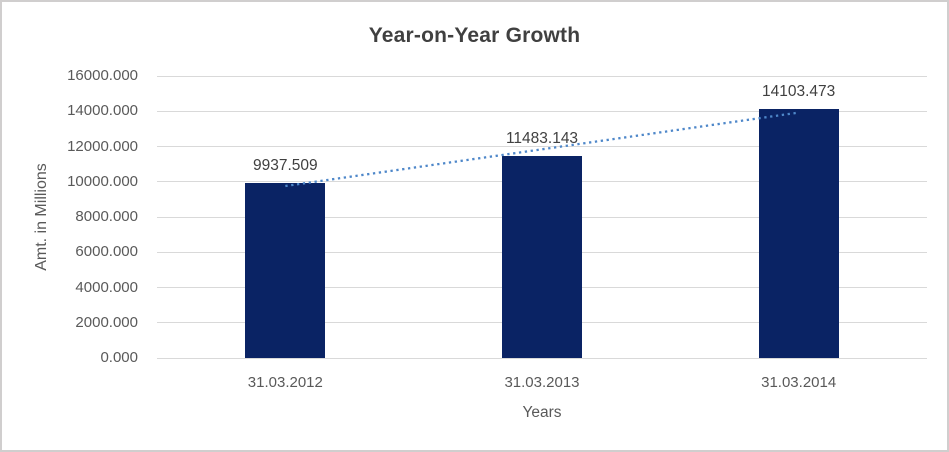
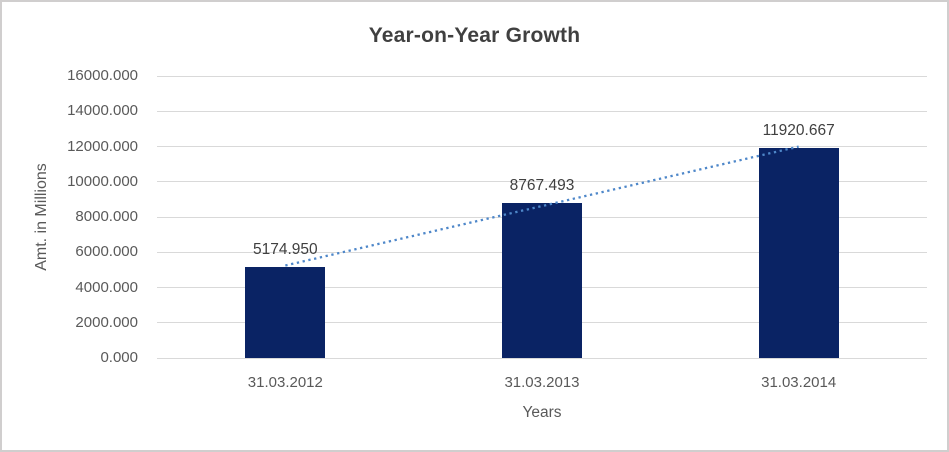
31.03.2012: 9937.509 -> 5174.950
31.03.2013: 11483.143 -> 8767.493
31.03.2014: 14103.473 -> 11920.667
